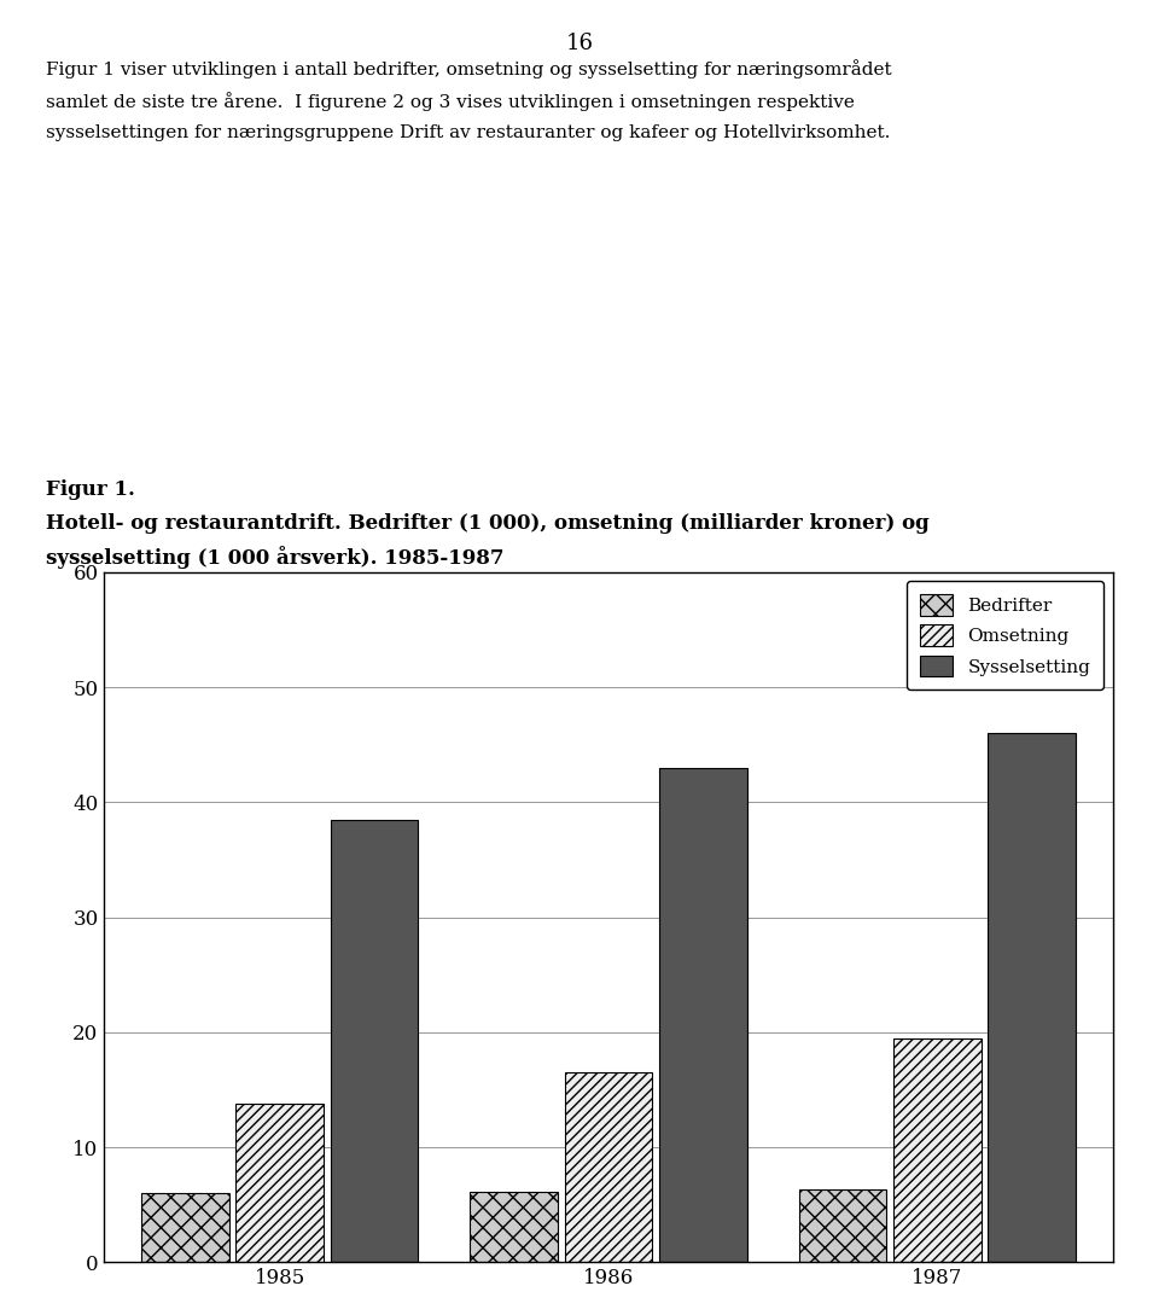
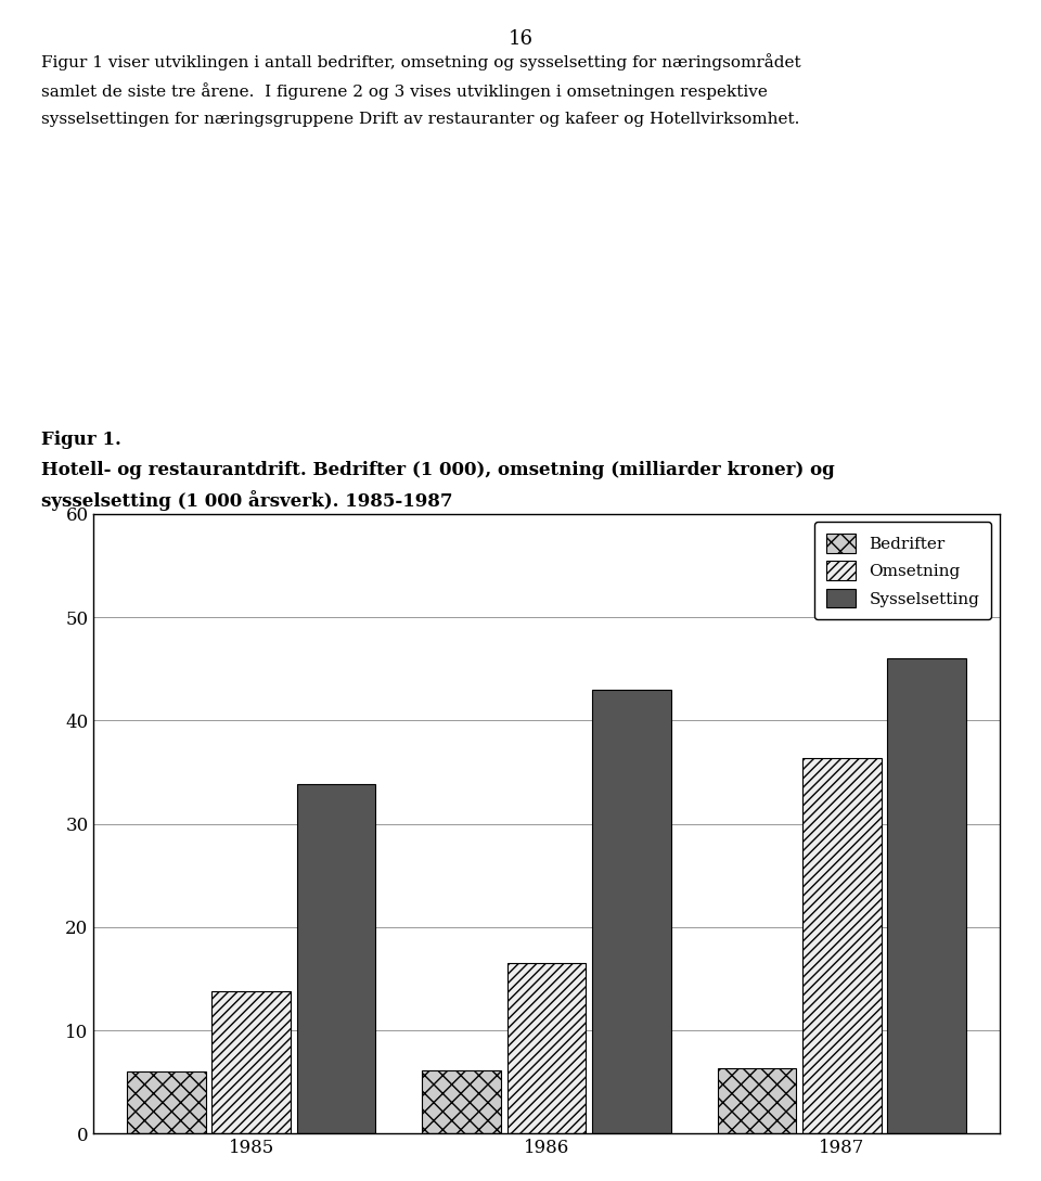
Sysselsetting/1985: 38.5 -> 33.8
Omsetning/1987: 19.5 -> 36.4
